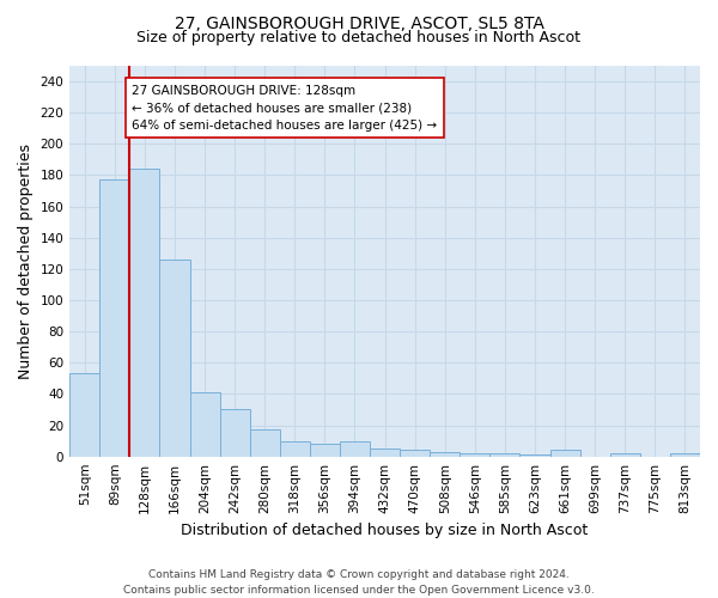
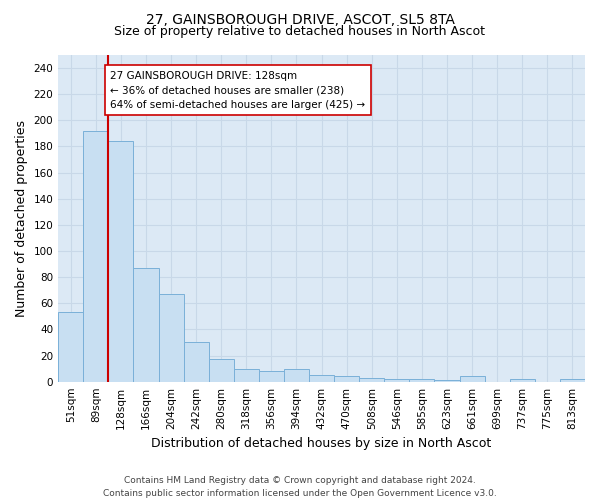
89sqm: 177 -> 192
166sqm: 126 -> 87
204sqm: 41 -> 67
